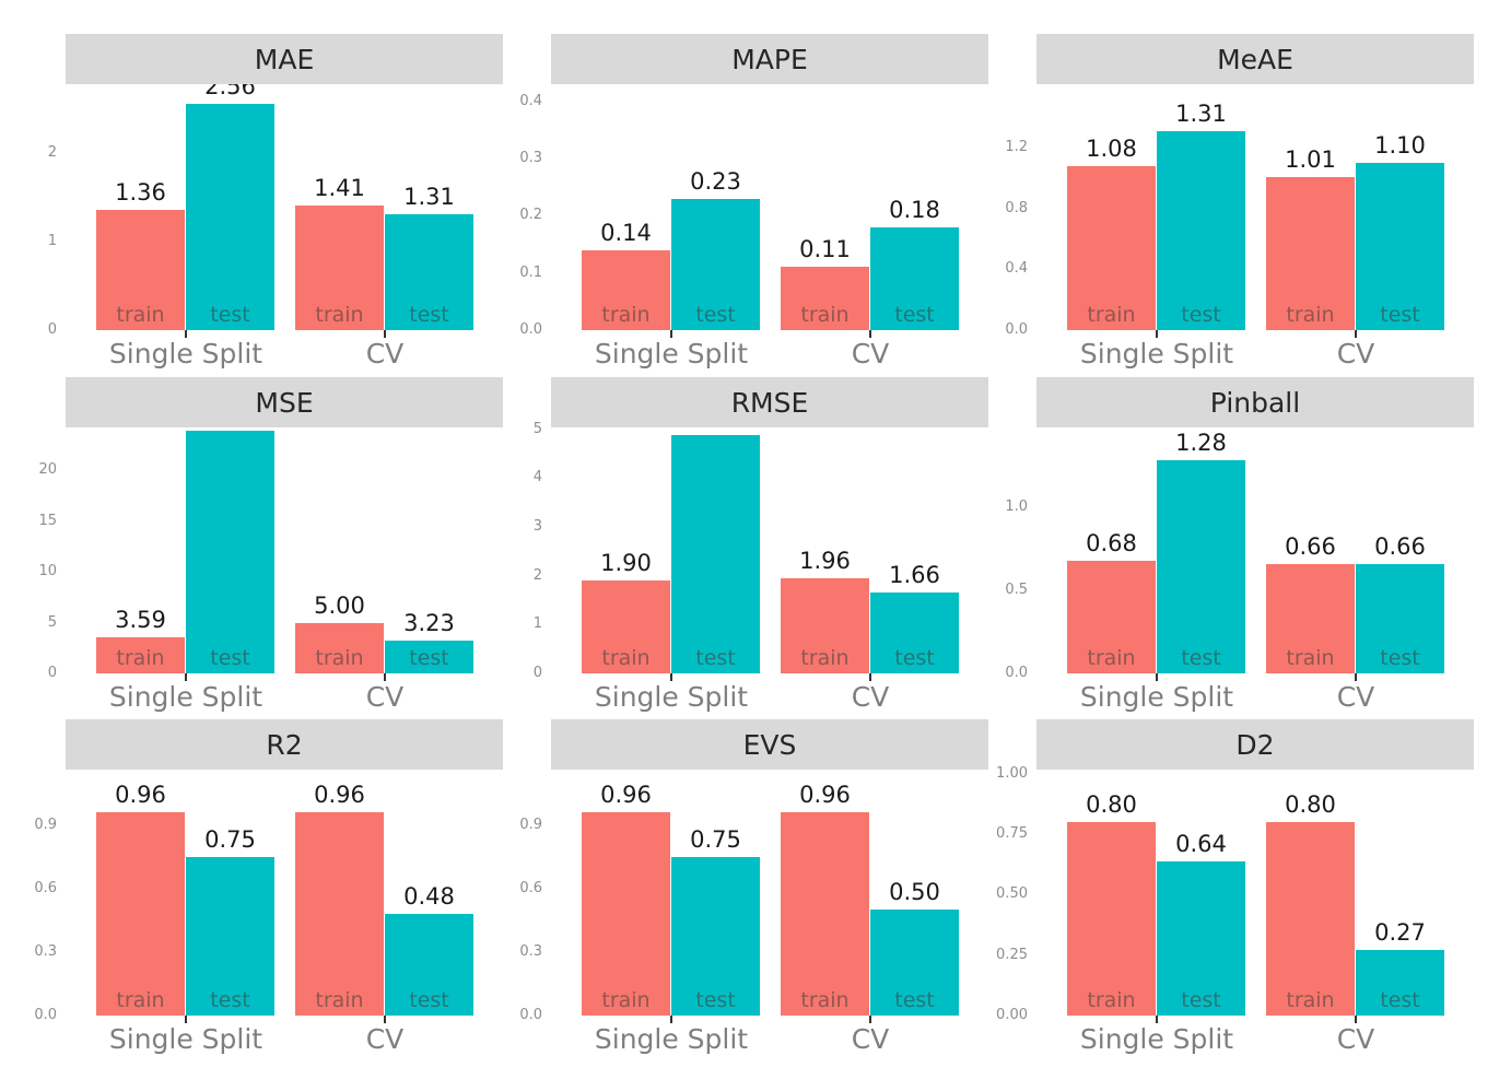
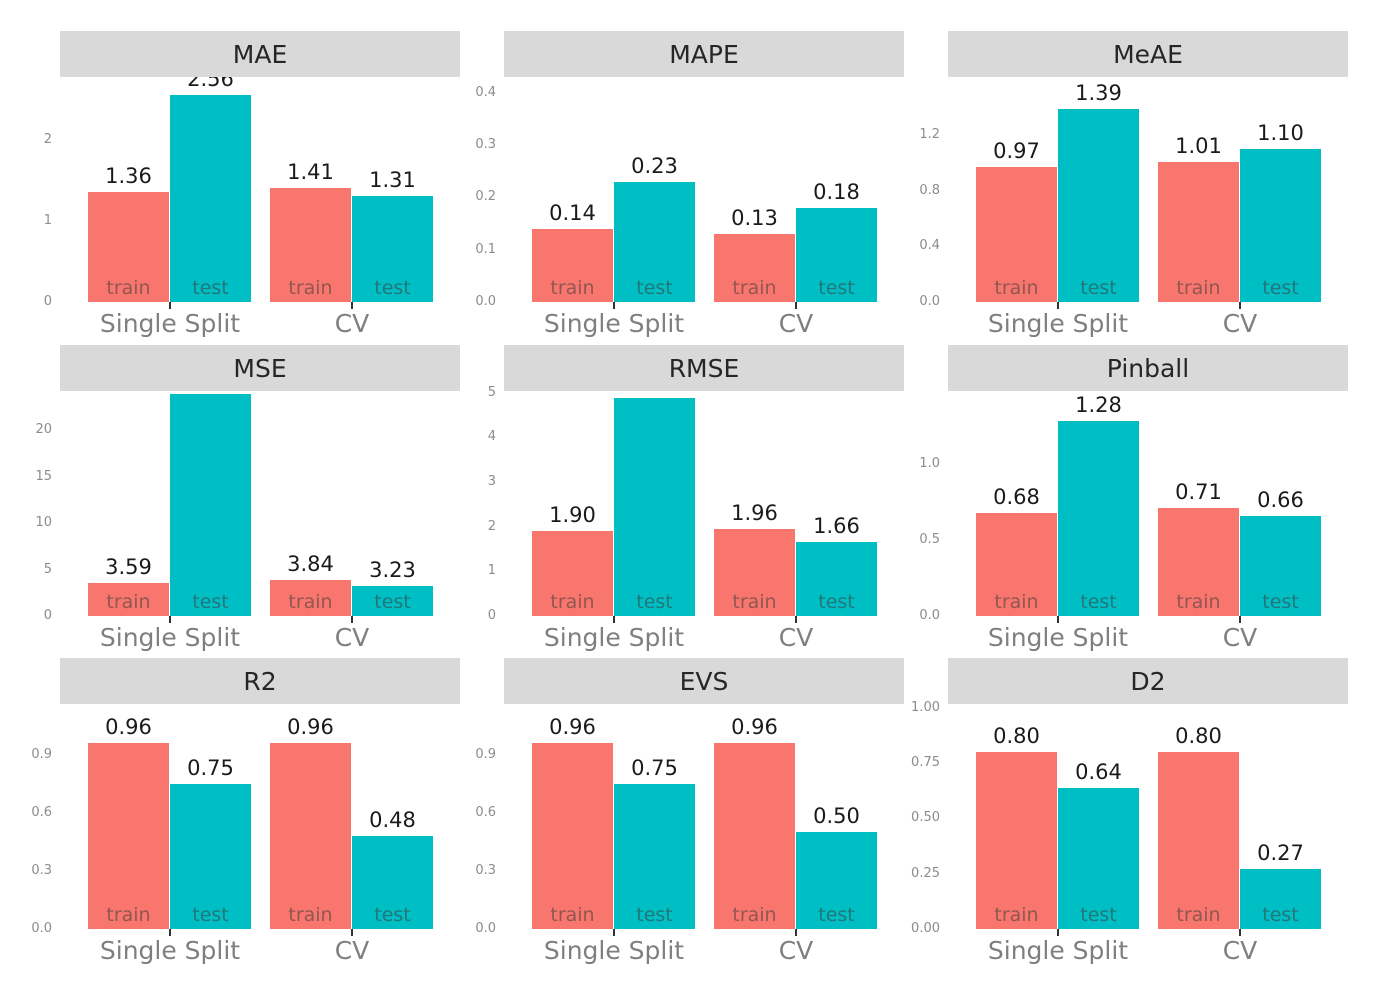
MAPE/train/CV: 0.11 -> 0.13
MeAE/train/Single Split: 1.08 -> 0.97
MeAE/test/Single Split: 1.31 -> 1.39
MSE/train/CV: 5.00 -> 3.84
Pinball/train/CV: 0.66 -> 0.71
